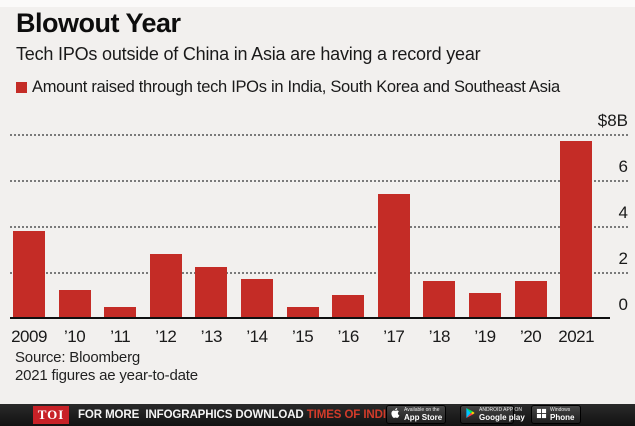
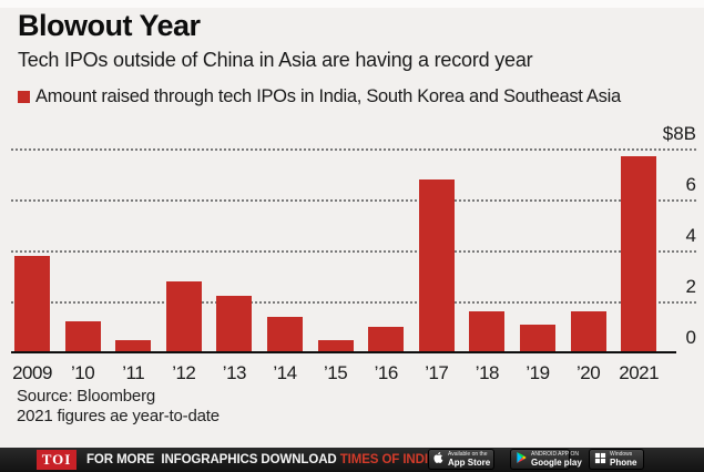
’14: $1.7B -> $1.4B
’17: $5.4B -> $6.8B
